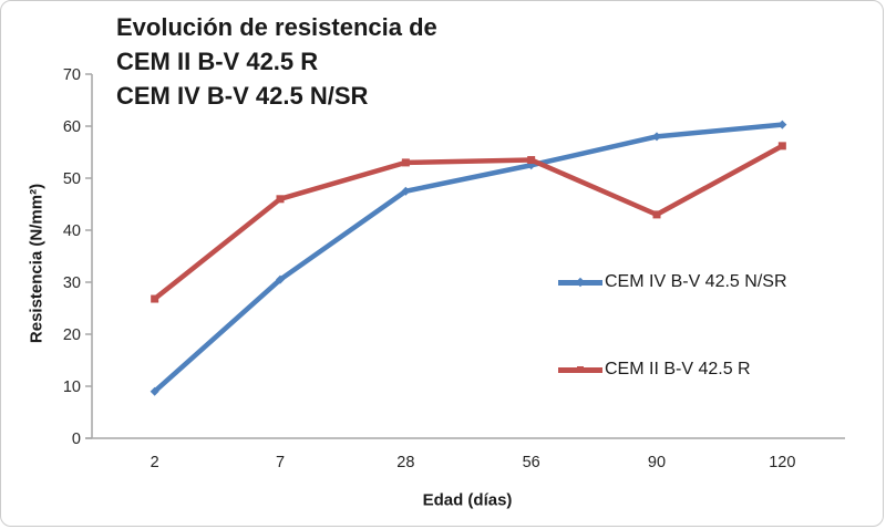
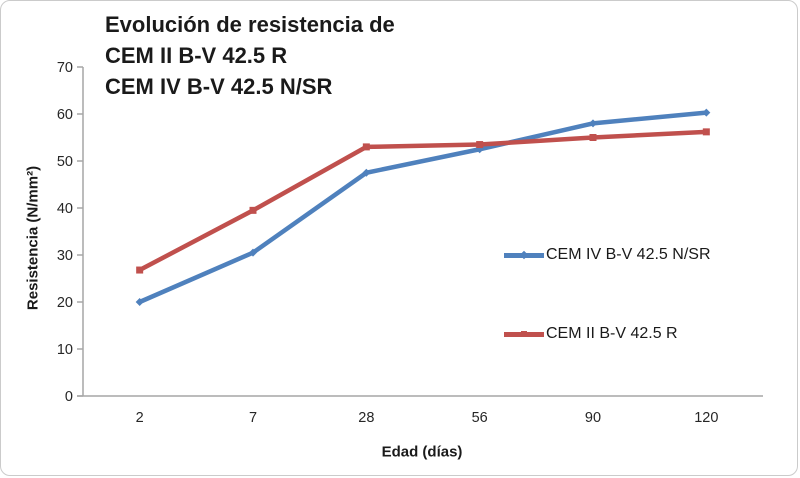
CEM IV B-V 42.5 N/SR/2: 9 -> 20
CEM II B-V 42.5 R/7: 46 -> 40
CEM II B-V 42.5 R/90: 43 -> 55
